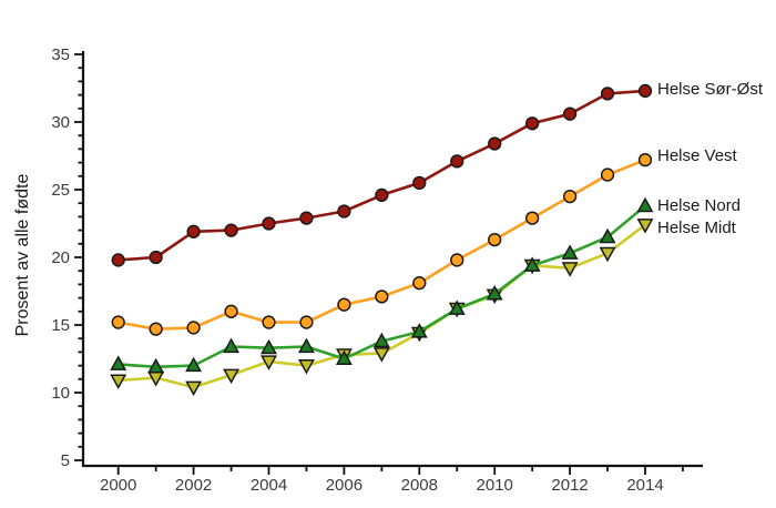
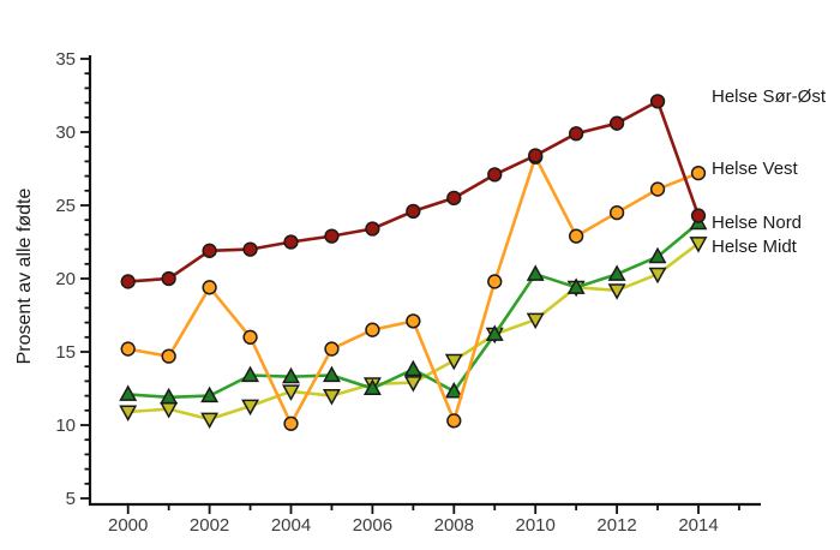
Helse Vest/2002: 14.8 -> 19.4
Helse Vest/2004: 15.2 -> 10.1
Helse Vest/2008: 18.1 -> 10.3
Helse Nord/2008: 14.5 -> 12.3
Helse Vest/2010: 21.3 -> 28.3
Helse Nord/2010: 17.3 -> 20.3
Helse Sør-Øst/2014: 32.3 -> 24.3
